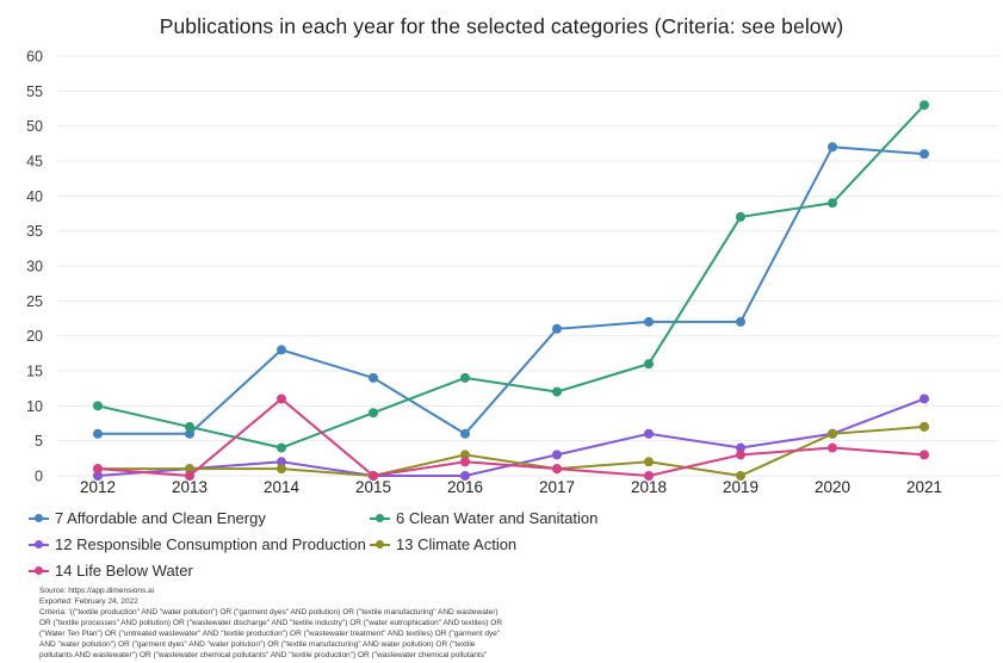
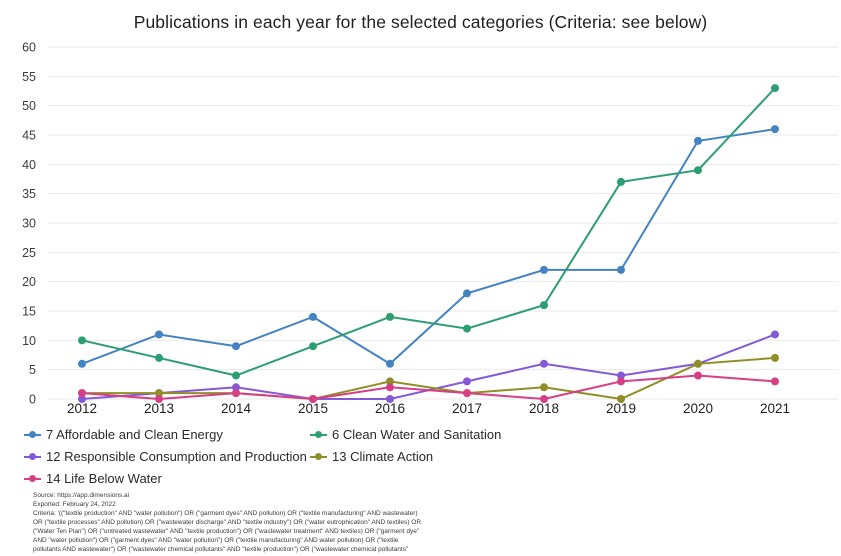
7 Affordable and Clean Energy/2013: 6 -> 11
7 Affordable and Clean Energy/2014: 18 -> 9
14 Life Below Water/2014: 11 -> 1
7 Affordable and Clean Energy/2017: 21 -> 18
7 Affordable and Clean Energy/2020: 47 -> 44
